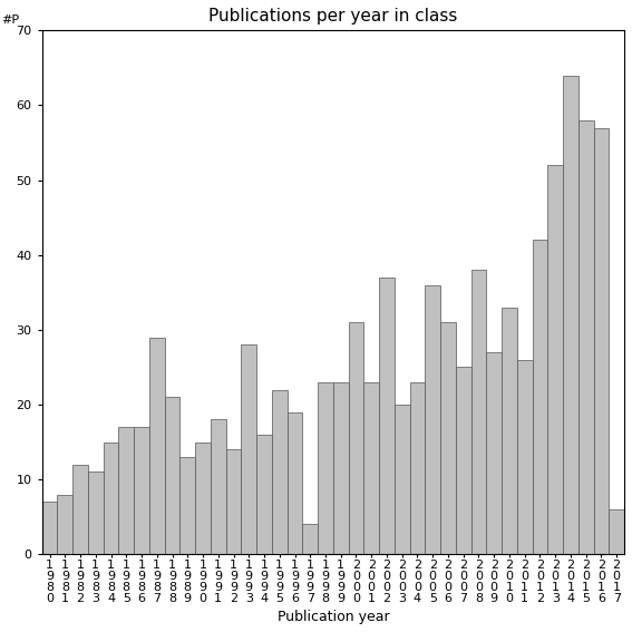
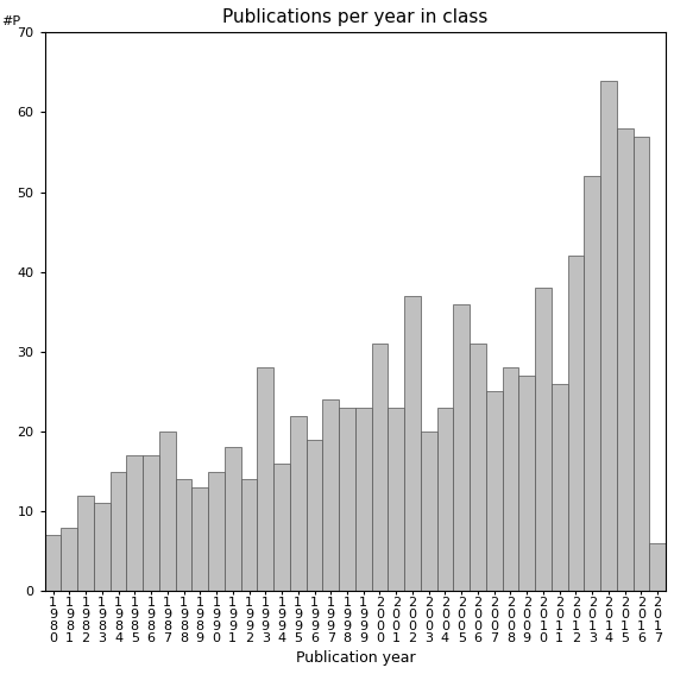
1 9 8 7: 29 -> 20
1 9 8 8: 21 -> 14
1 9 9 7: 4 -> 24
2 0 0 8: 38 -> 28
2 0 1 0: 33 -> 38
